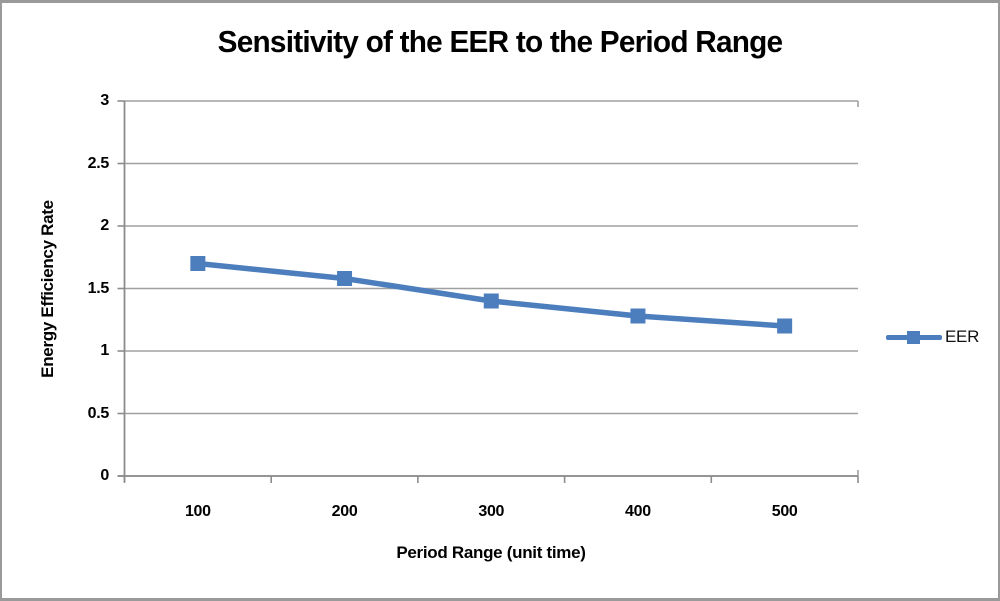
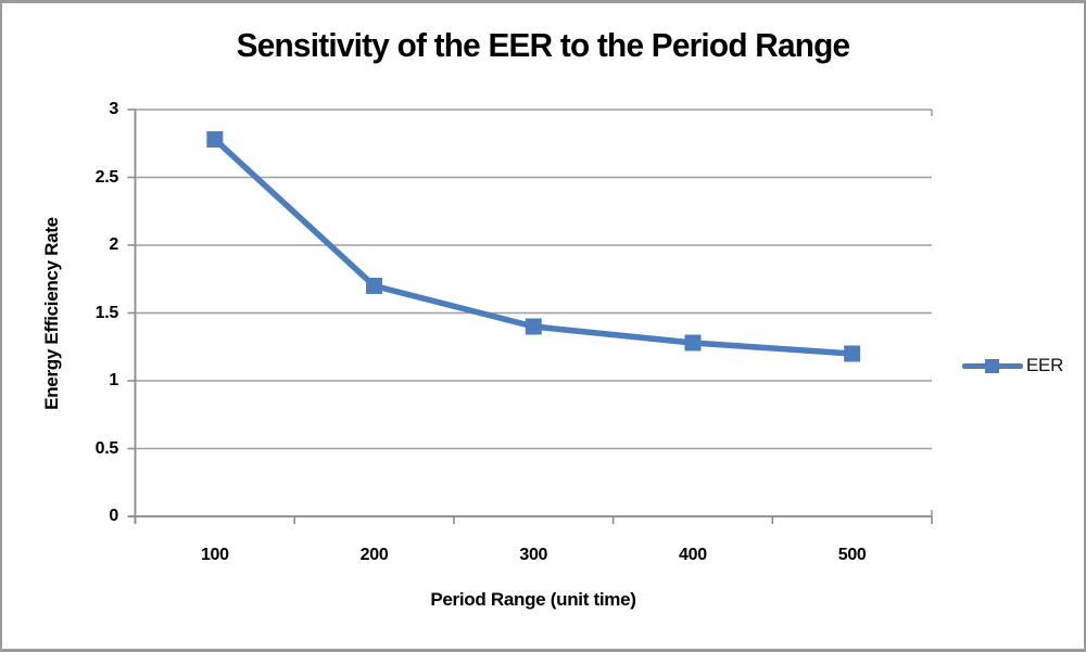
100: 1.70 -> 2.78
200: 1.58 -> 1.70
